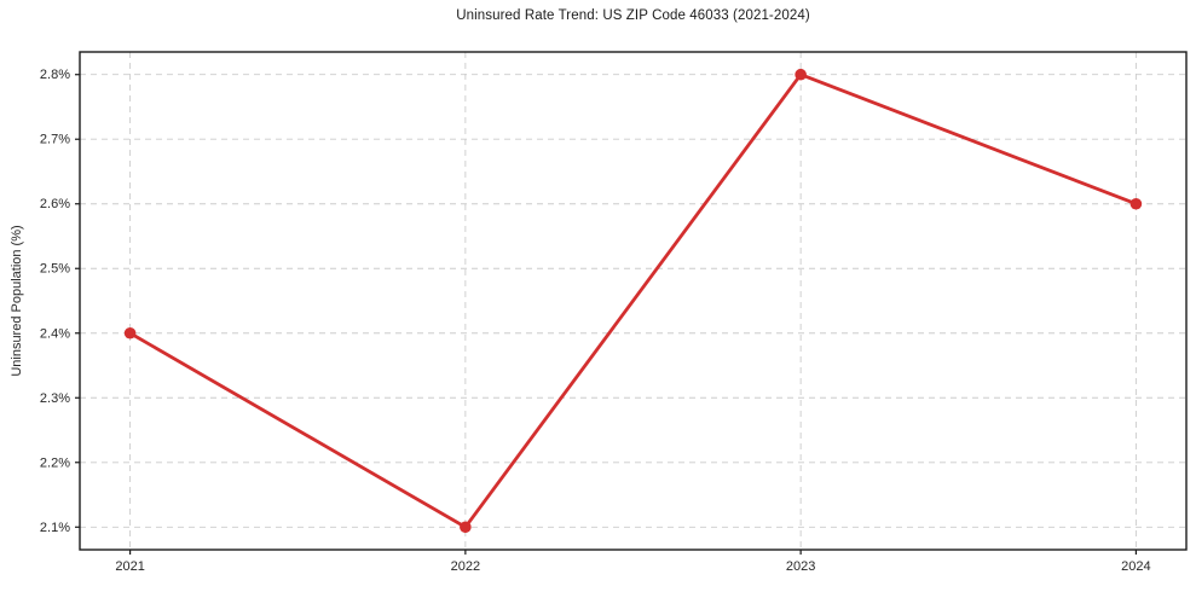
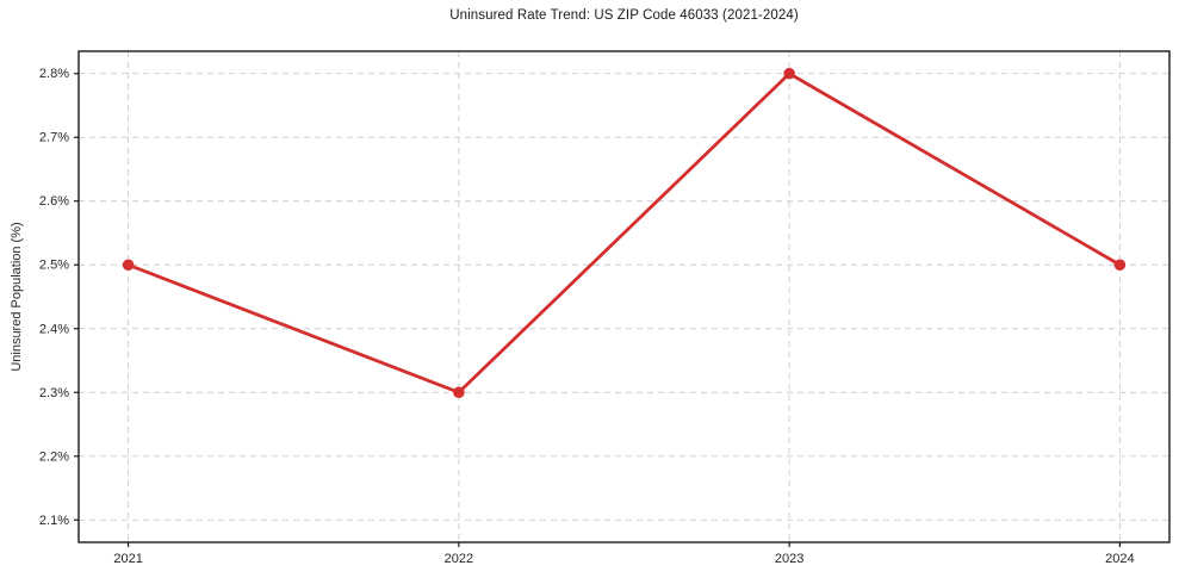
2021: 2.4% -> 2.5%
2022: 2.1% -> 2.3%
2024: 2.6% -> 2.5%
